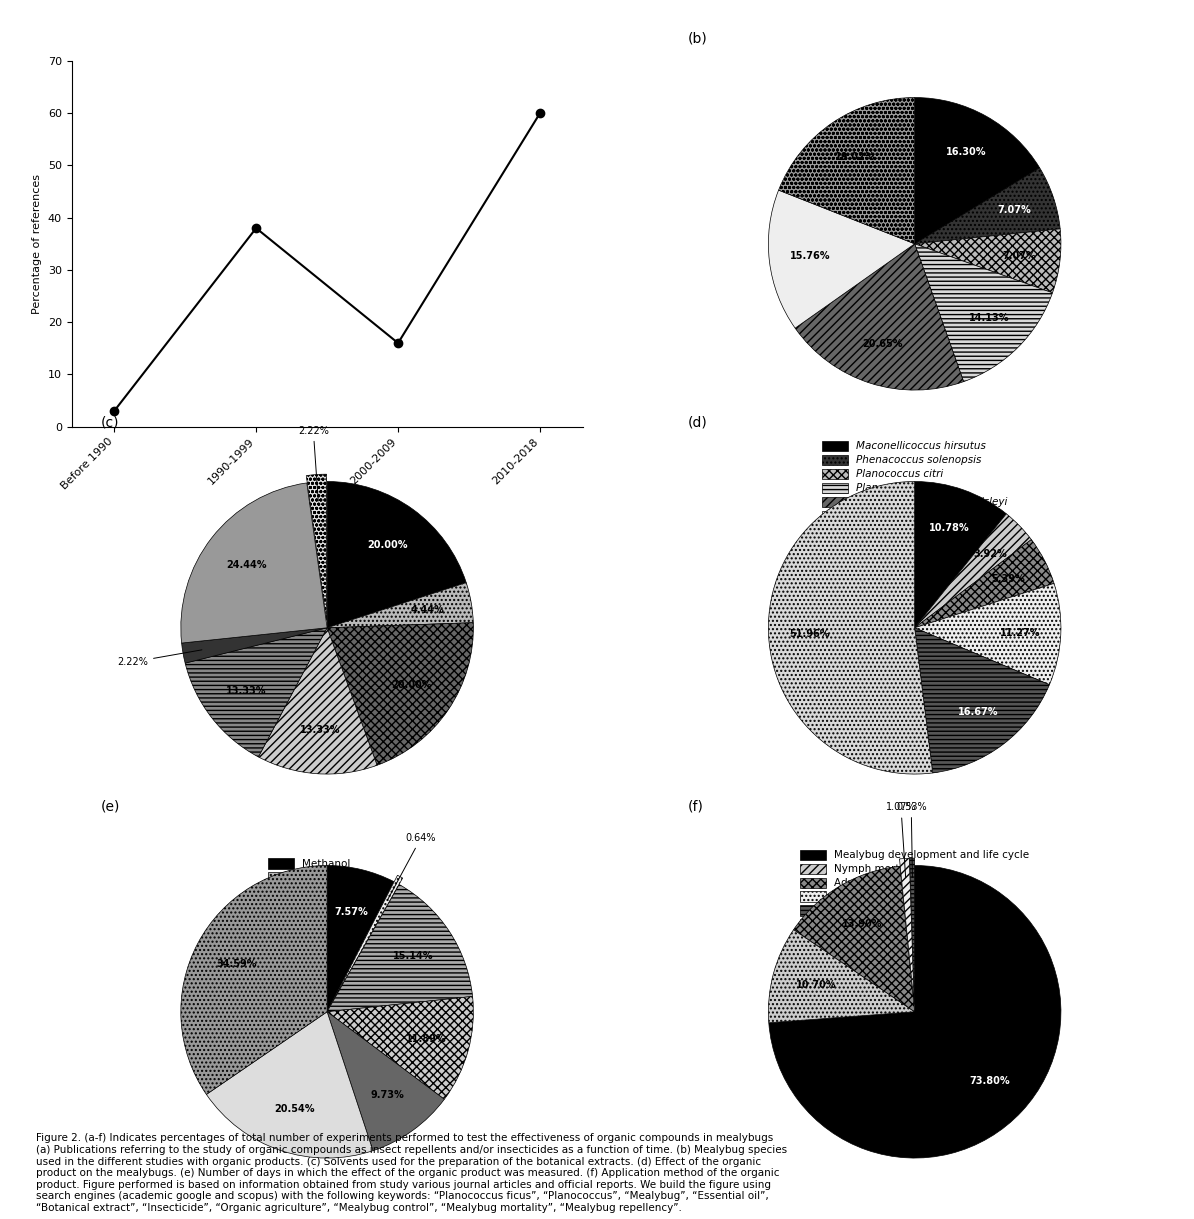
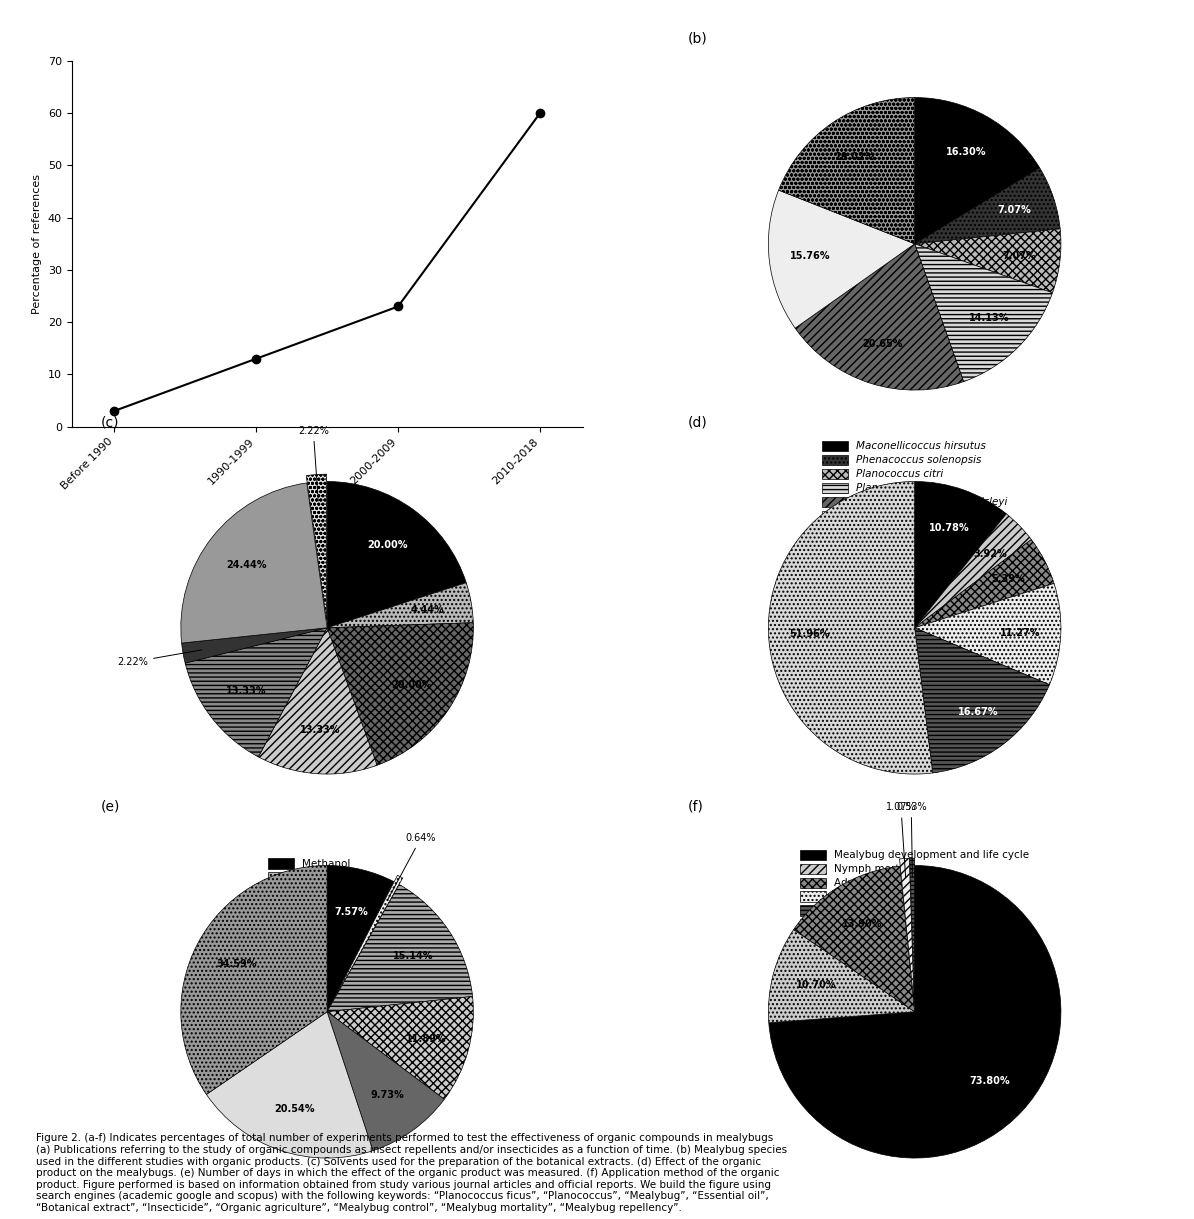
1990-1999: 38 -> 13
2000-2009: 16 -> 23
